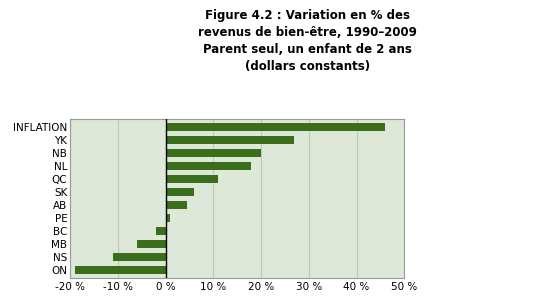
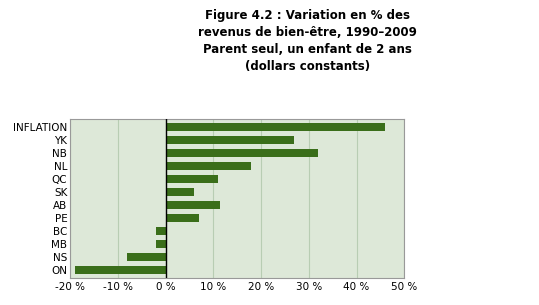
NB: 20.0 % -> 32.0 %
AB: 4.5 % -> 11.5 %
PE: 1.0 % -> 7.0 %
MB: -6.0 % -> -2.0 %
NS: -11.0 % -> -8.0 %
